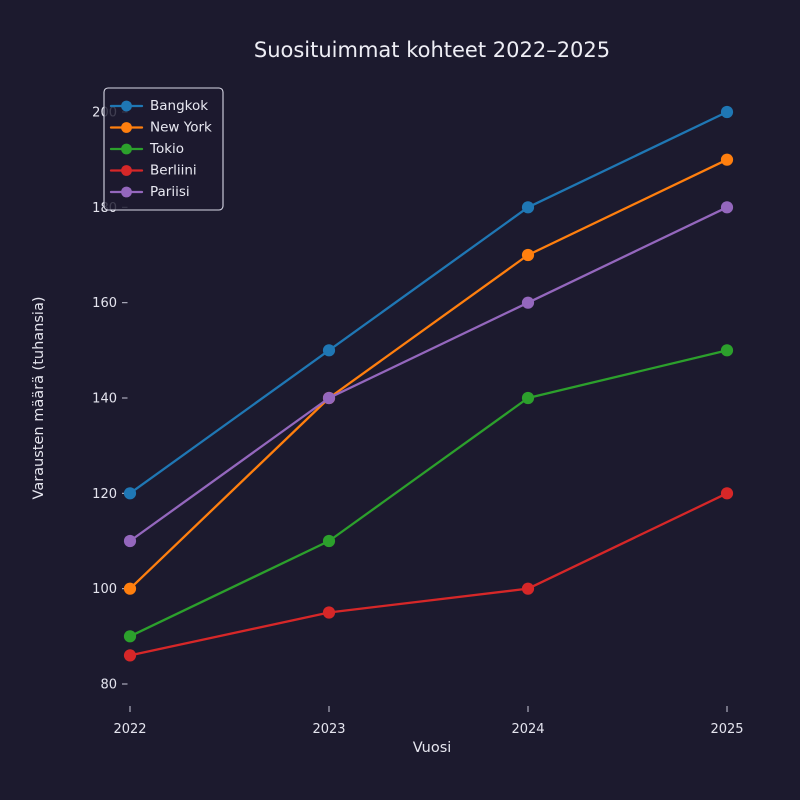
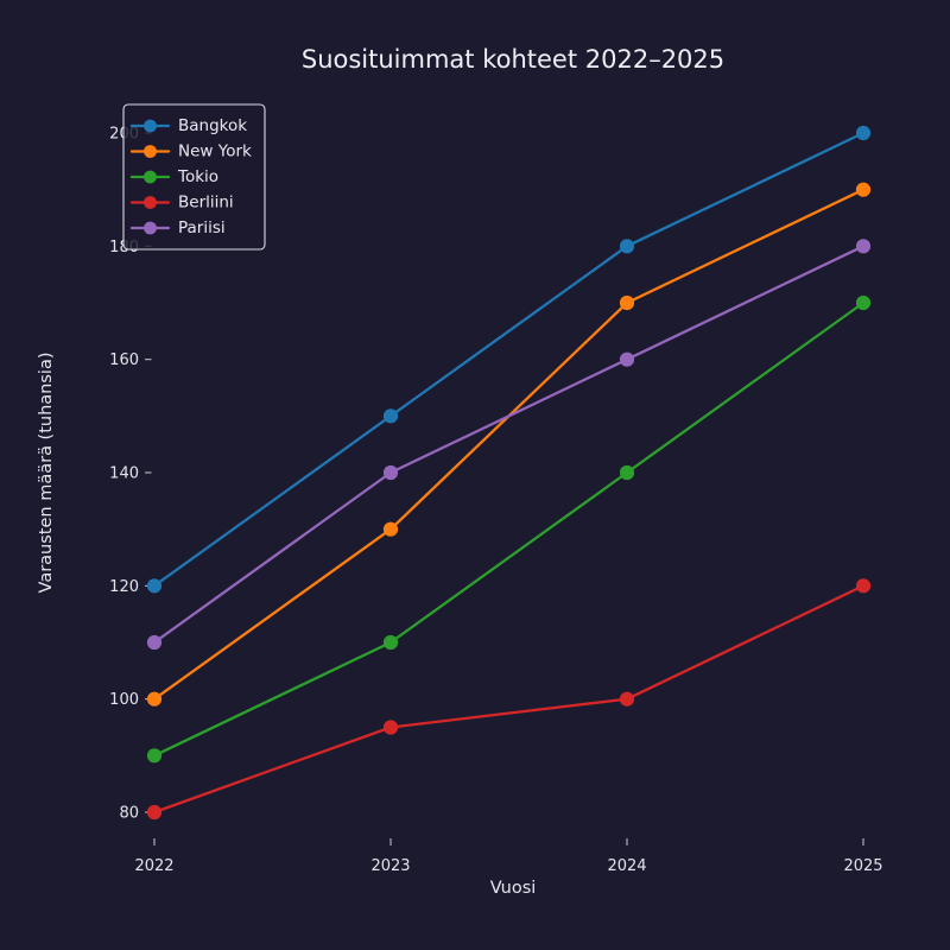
Berliini/2022: 86 -> 80
New York/2023: 140 -> 130
Tokio/2025: 150 -> 170
